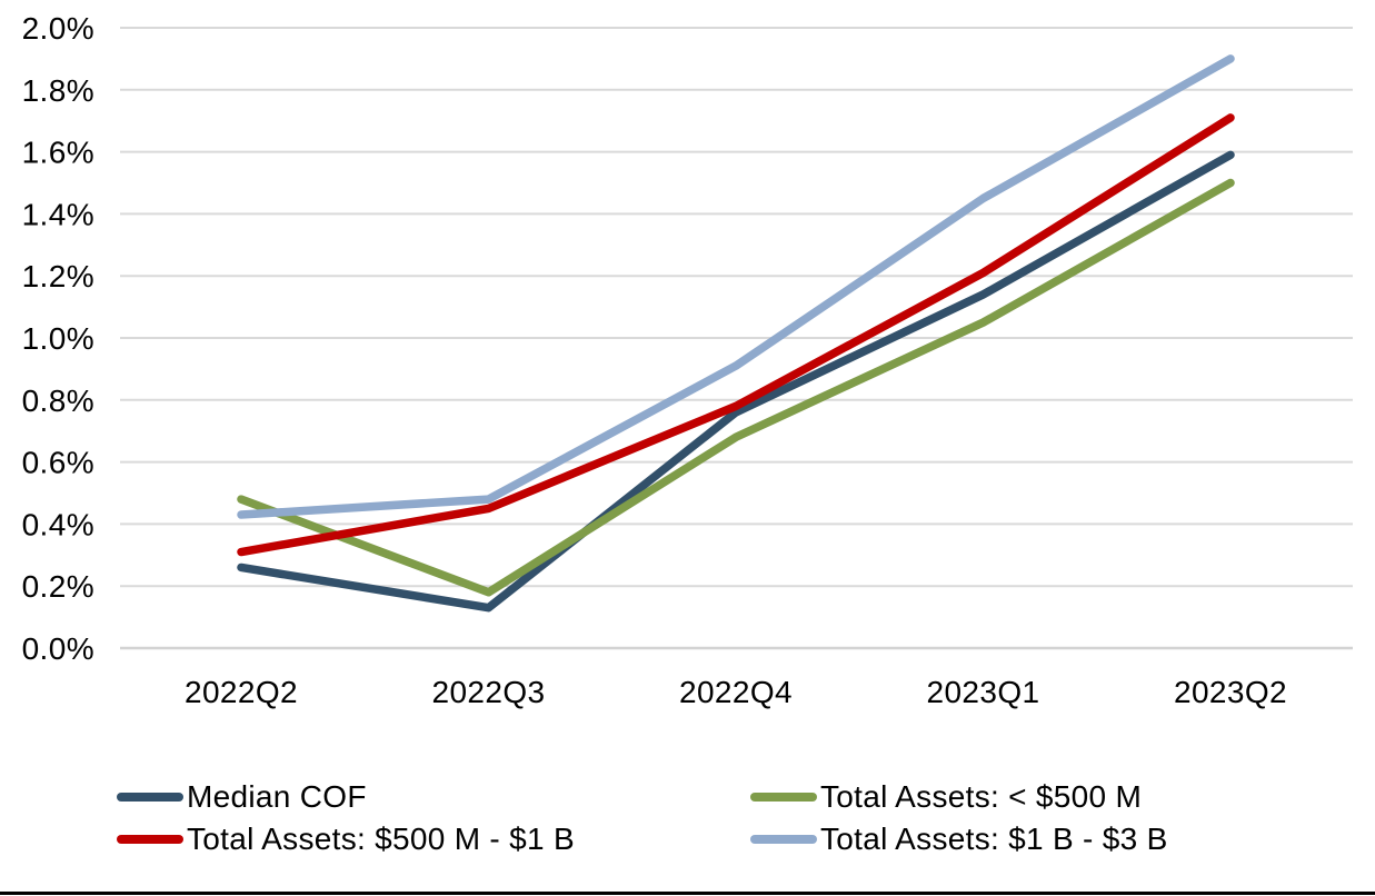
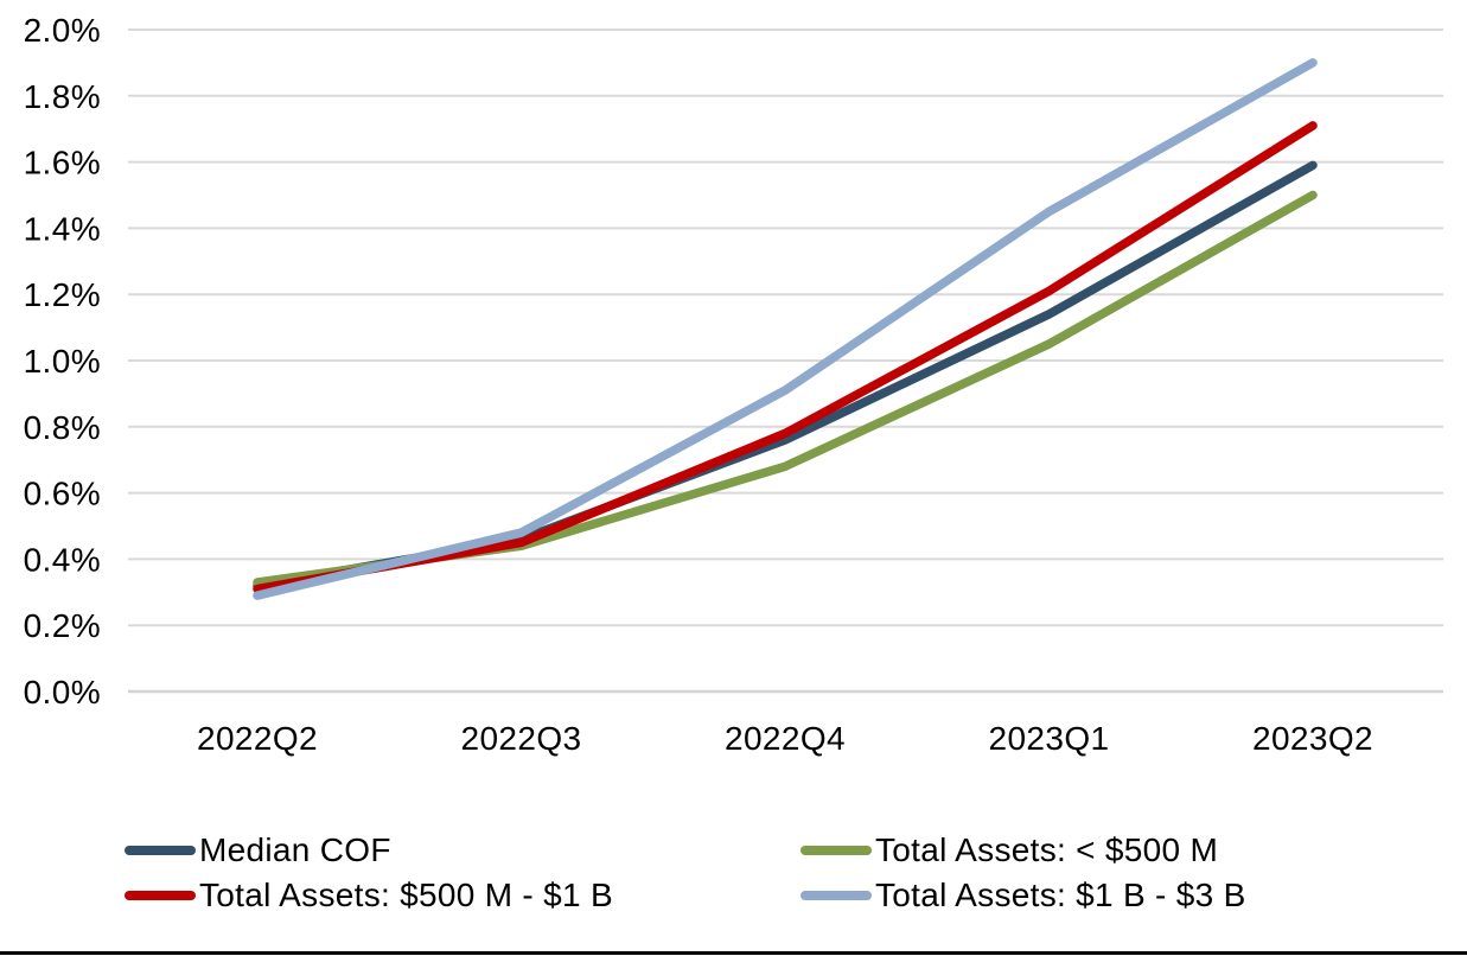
Median COF/2022Q2: 0.26% -> 0.32%
Total Assets: < $500 M/2022Q2: 0.48% -> 0.33%
Total Assets: $1 B - $3 B/2022Q2: 0.43% -> 0.29%
Median COF/2022Q3: 0.13% -> 0.46%
Total Assets: < $500 M/2022Q3: 0.18% -> 0.44%
